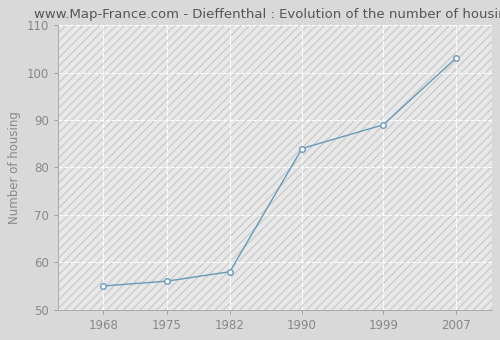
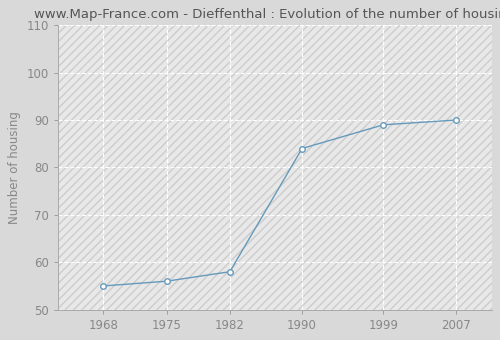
2007: 103 -> 90
